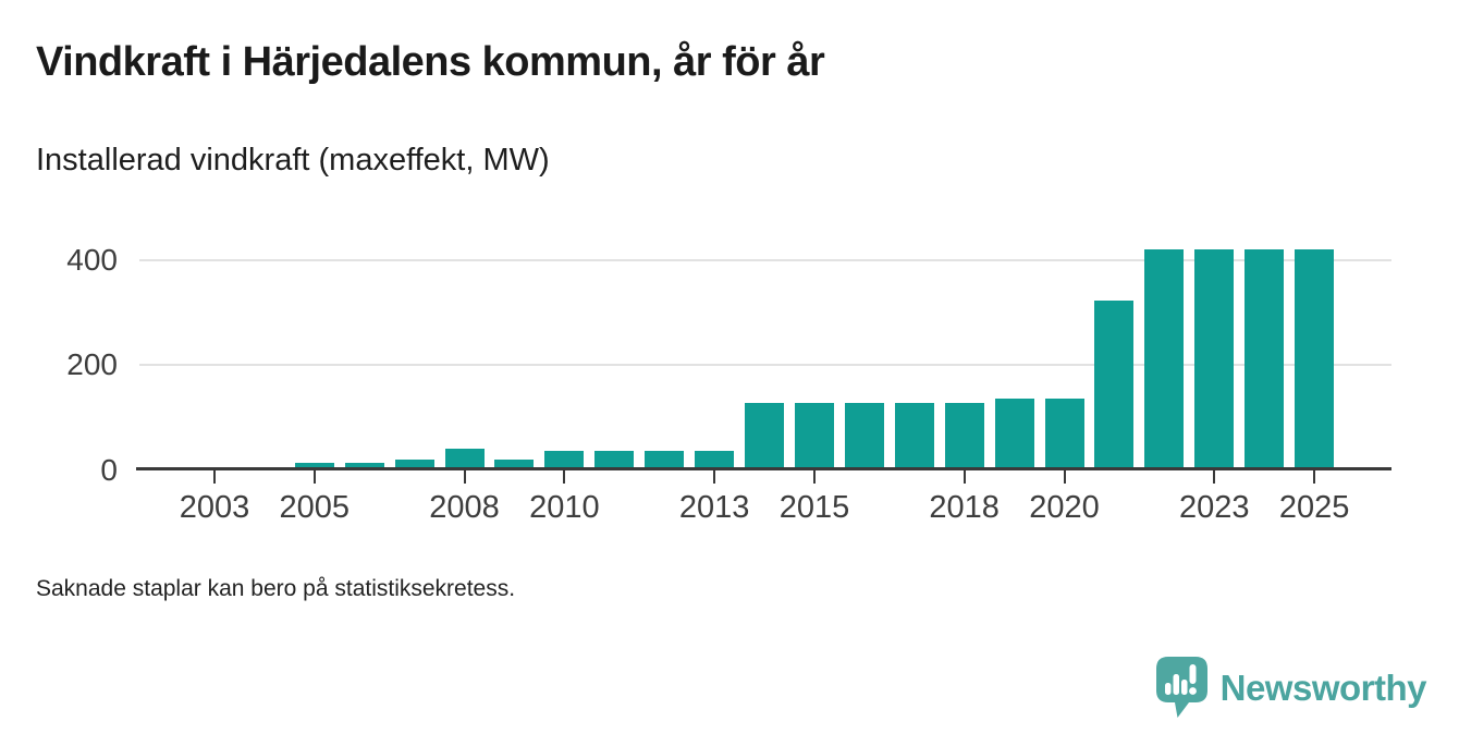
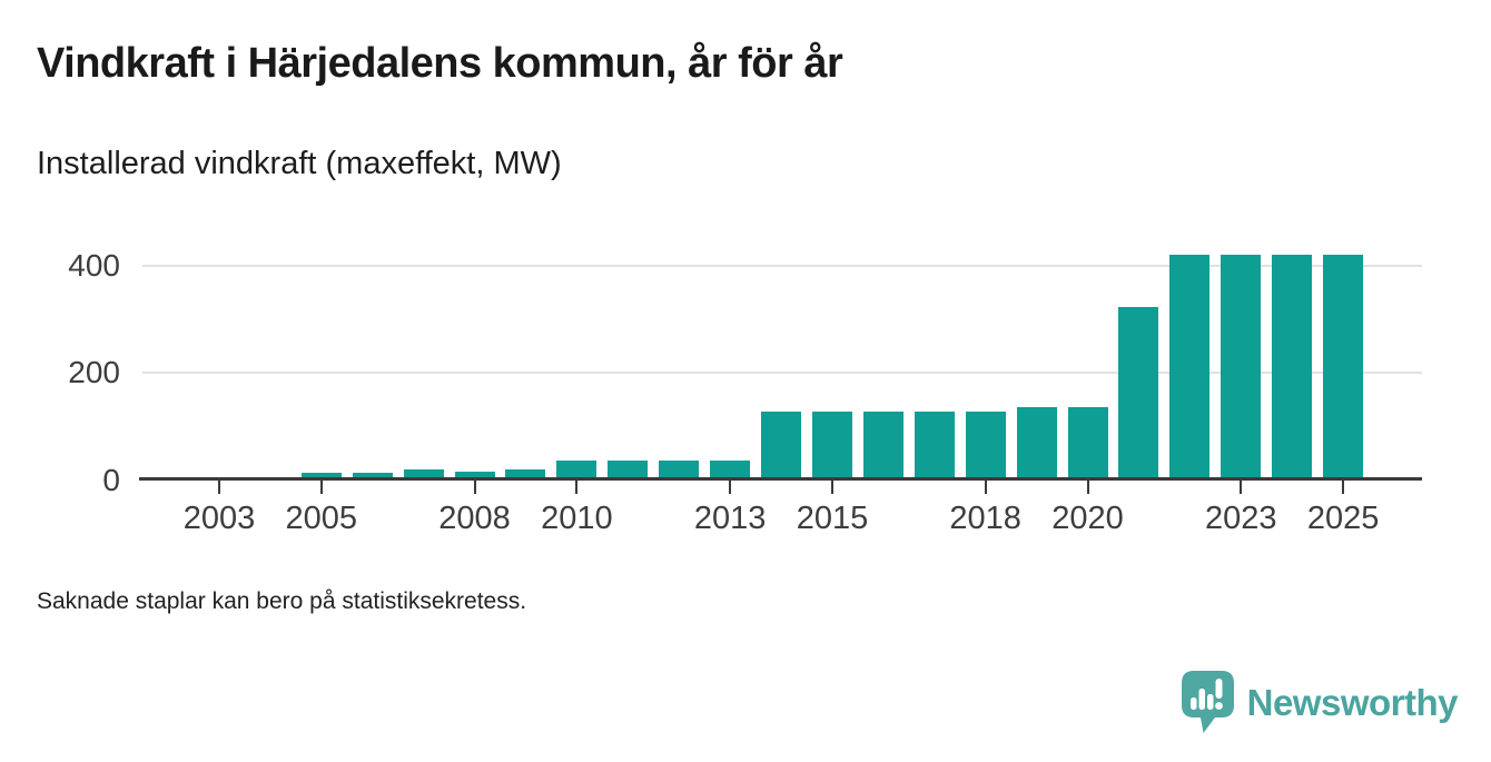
2008: 40 -> 20
